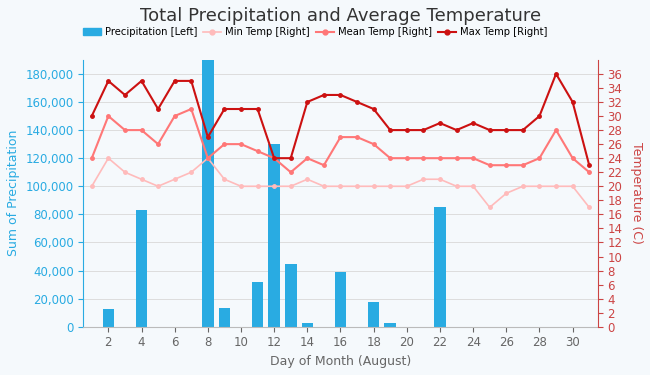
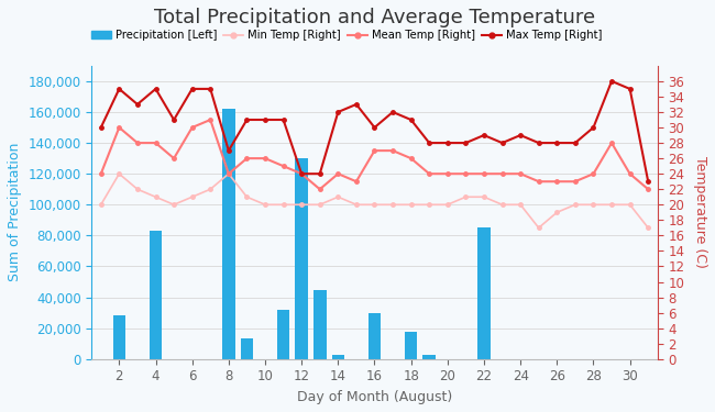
Precipitation [Left]/2: 13,000 -> 28,000
Precipitation [Left]/8: 190,000 -> 162,000
Precipitation [Left]/16: 39,000 -> 30,000
Max Temp [Right]/16: 33 -> 30
Max Temp [Right]/30: 32 -> 35
